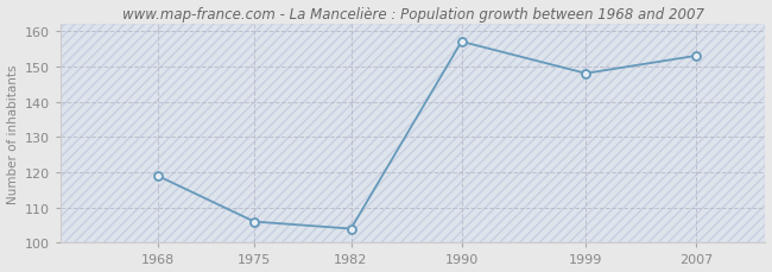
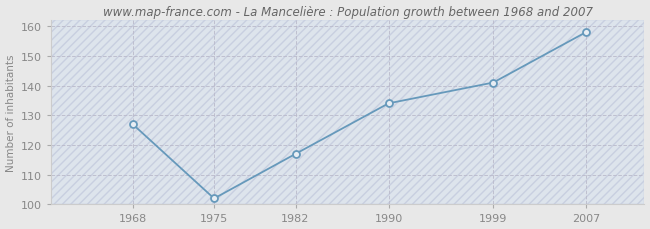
1968: 119 -> 127
1975: 106 -> 102
1982: 104 -> 117
1990: 157 -> 134
1999: 148 -> 141
2007: 153 -> 158
